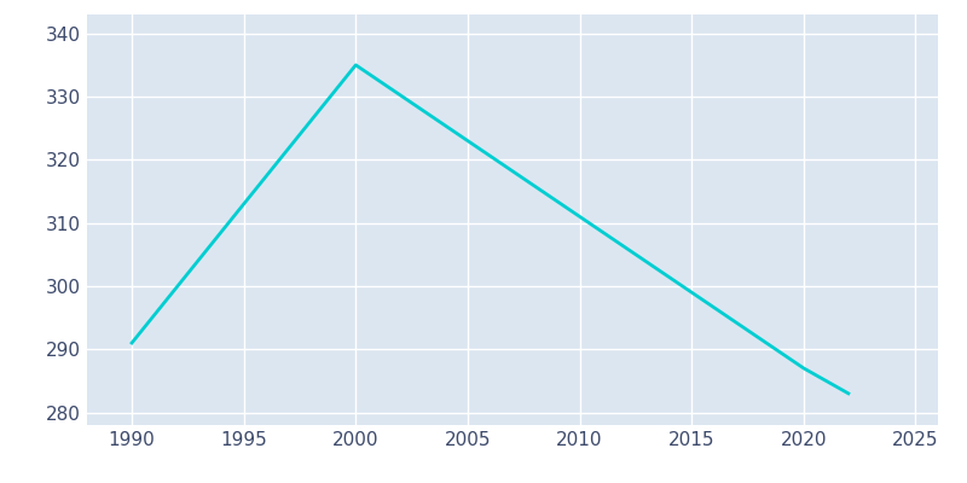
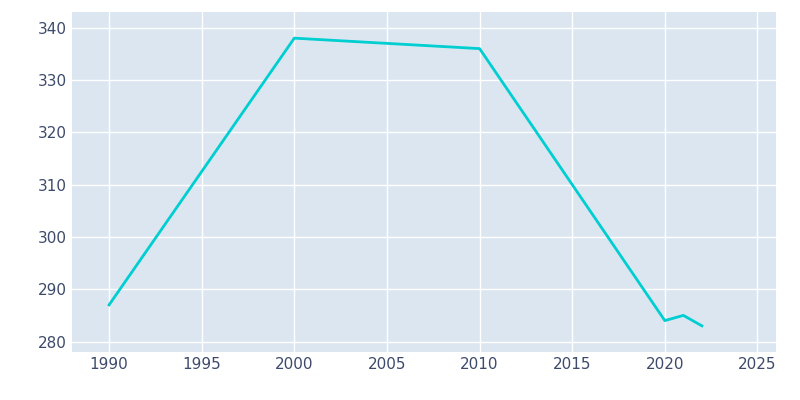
1990: 291 -> 287
2000: 335 -> 338
2010: 311 -> 336
2020: 287 -> 284
